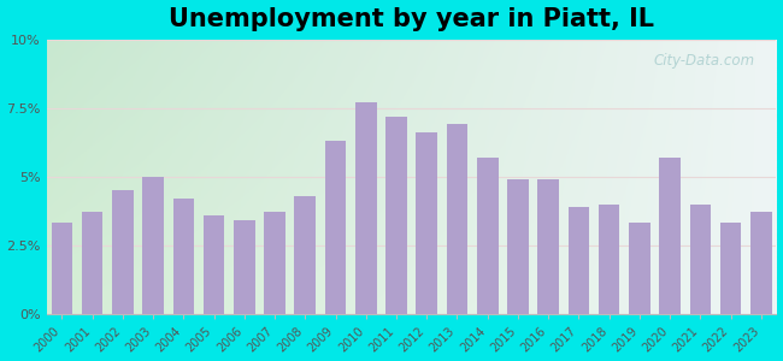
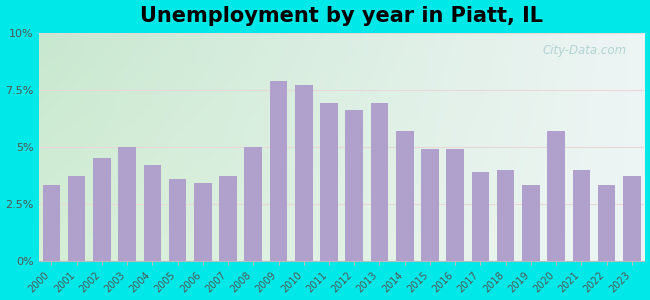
2008: 4.3% -> 5.0%
2009: 6.3% -> 7.9%
2011: 7.2% -> 6.9%
